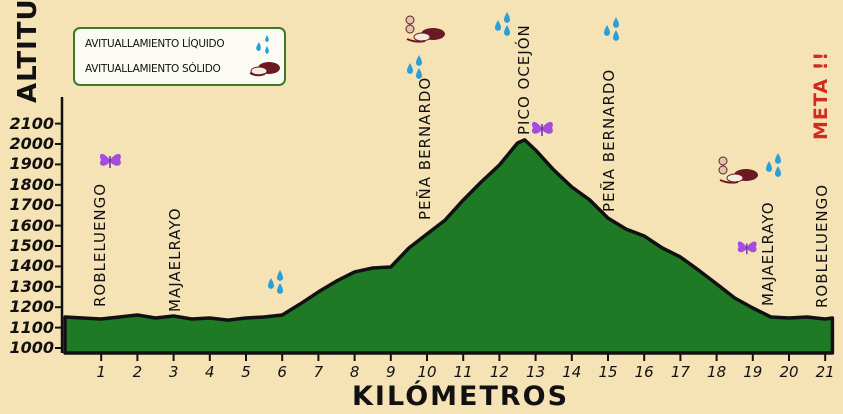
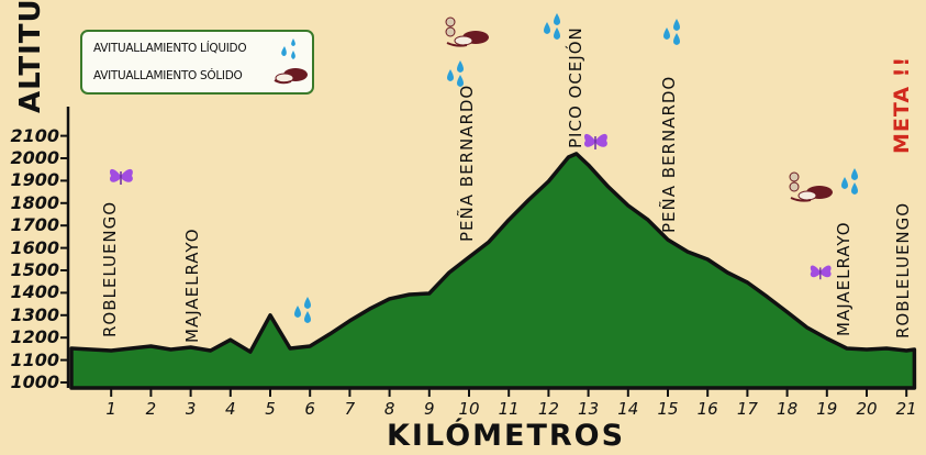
4: 1150 -> 1190
5: 1150 -> 1300
